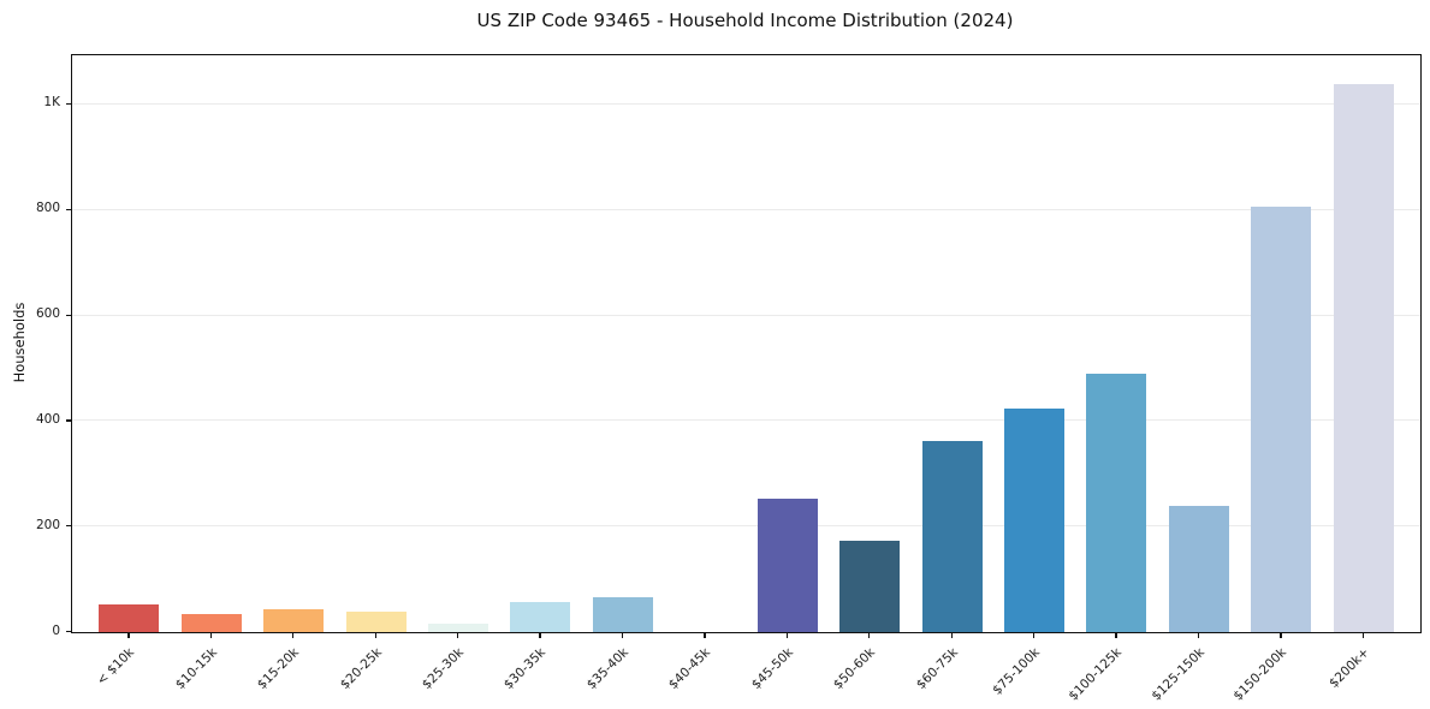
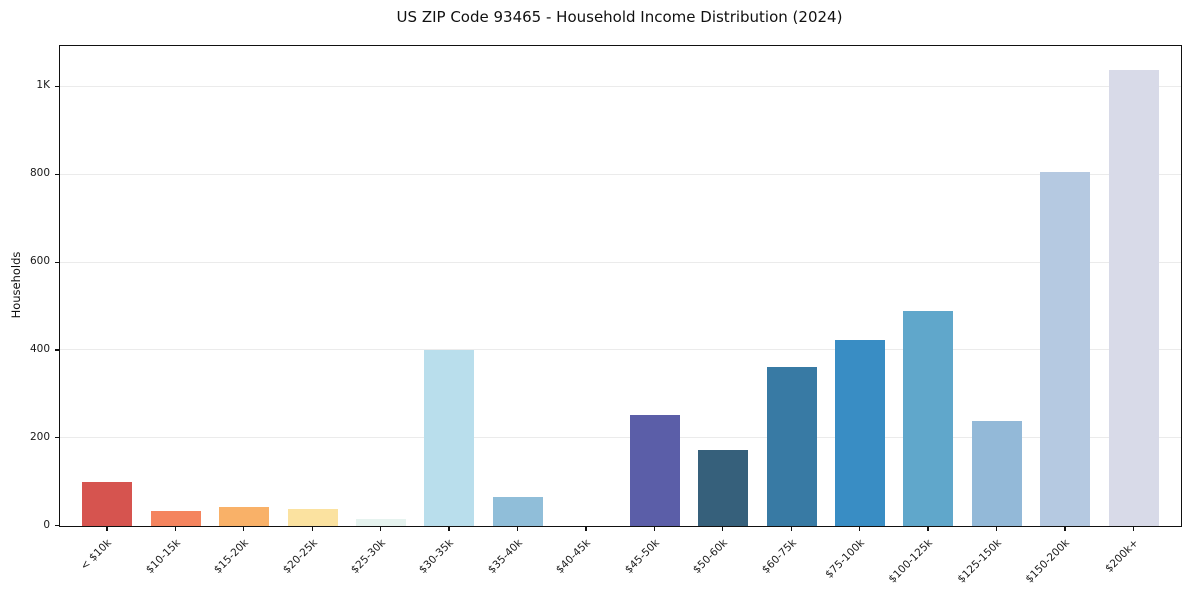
< $10k: 50 -> 100
$30-35k: 60 -> 400
